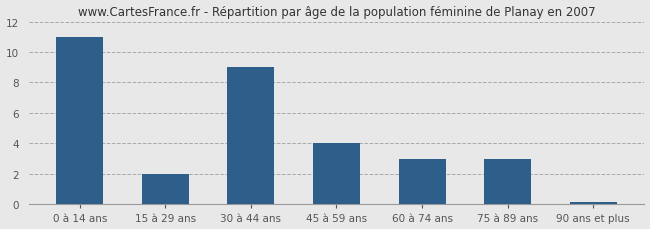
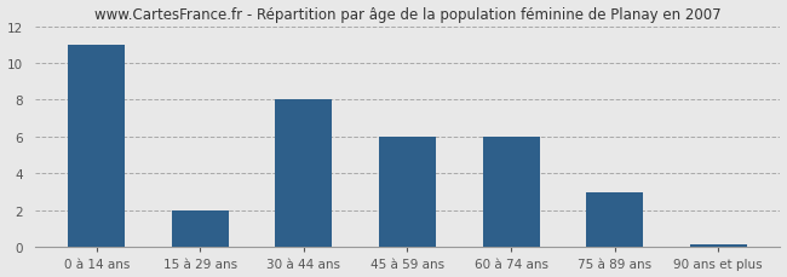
30 à 44 ans: 9.0 -> 8.0
45 à 59 ans: 4.0 -> 6.0
60 à 74 ans: 3.0 -> 6.0
